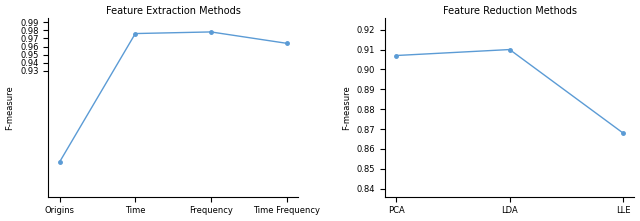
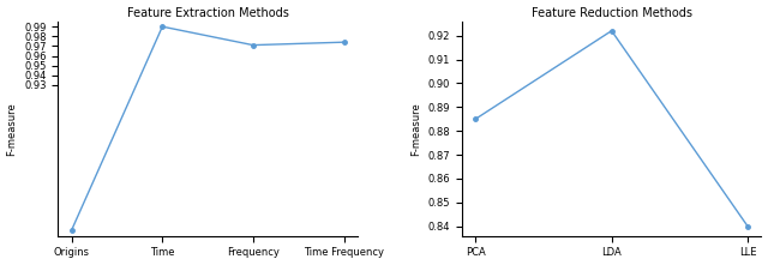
Feature Extraction Methods/Origins: 0.818 -> 0.781
Feature Extraction Methods/Time: 0.976 -> 0.990
Feature Extraction Methods/Frequency: 0.978 -> 0.971
Feature Extraction Methods/Time Frequency: 0.964 -> 0.974
Feature Reduction Methods/PCA: 0.907 -> 0.885
Feature Reduction Methods/LDA: 0.910 -> 0.922
Feature Reduction Methods/LLE: 0.868 -> 0.840
